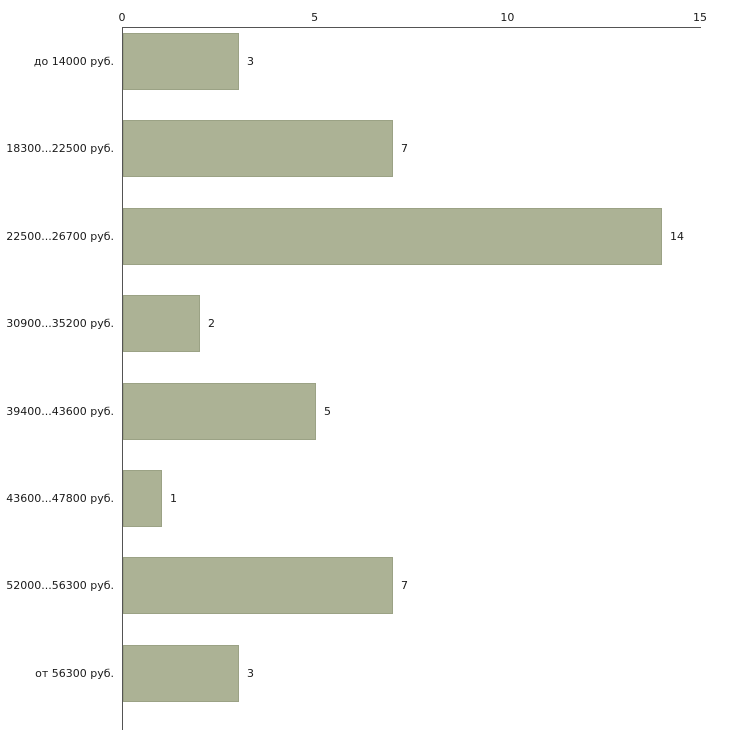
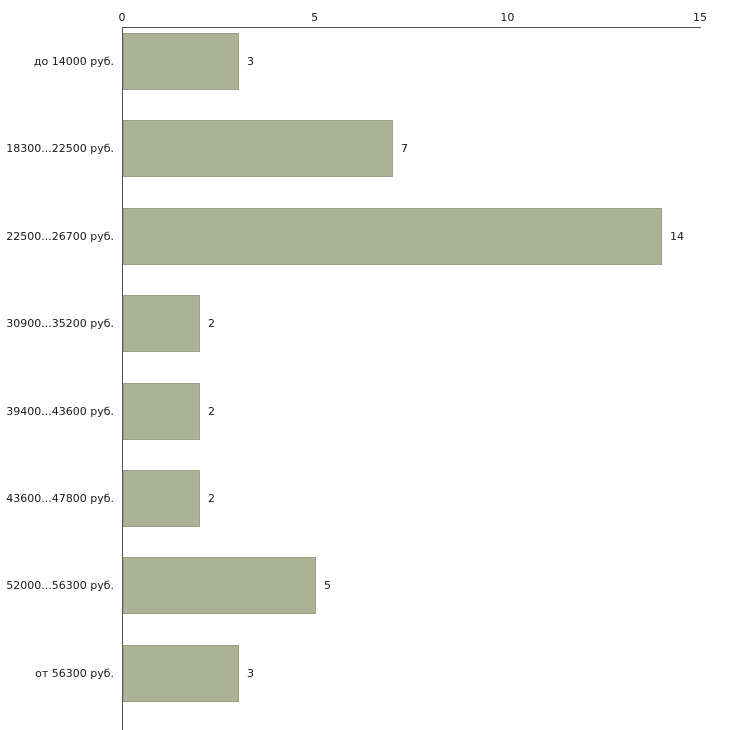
39400...43600 руб.: 5 -> 2
43600...47800 руб.: 1 -> 2
52000...56300 руб.: 7 -> 5
